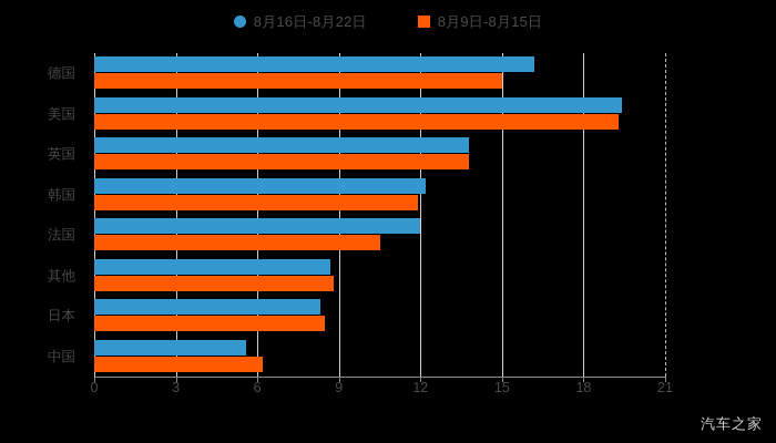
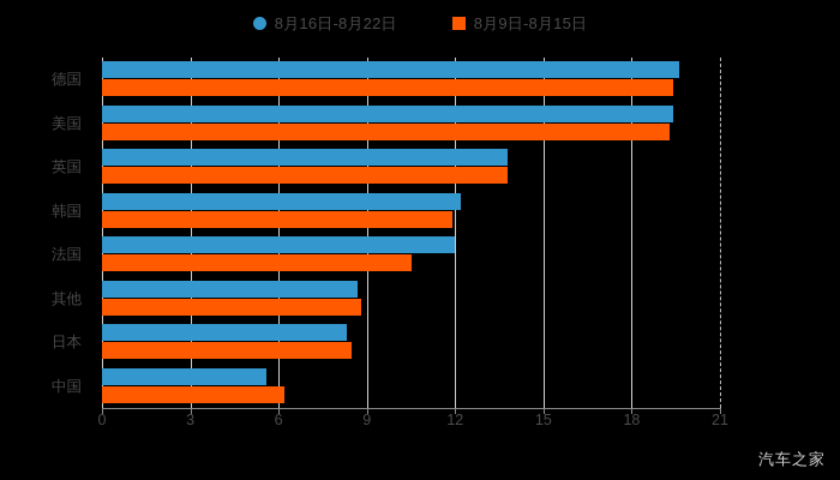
8月16日-8月22日/德国: 16.2 -> 19.6
8月9日-8月15日/德国: 15.0 -> 19.4
